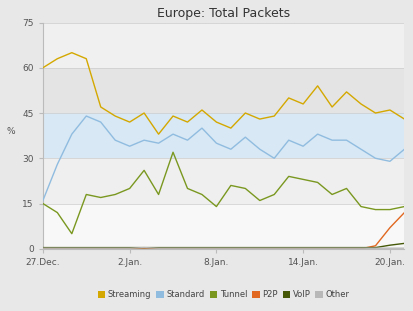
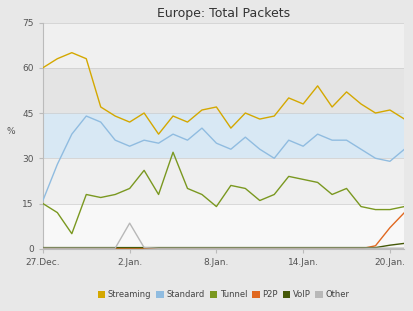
Other/2.Jan.: 0.2 -> 8.5
Streaming/8.Jan.: 42 -> 47
